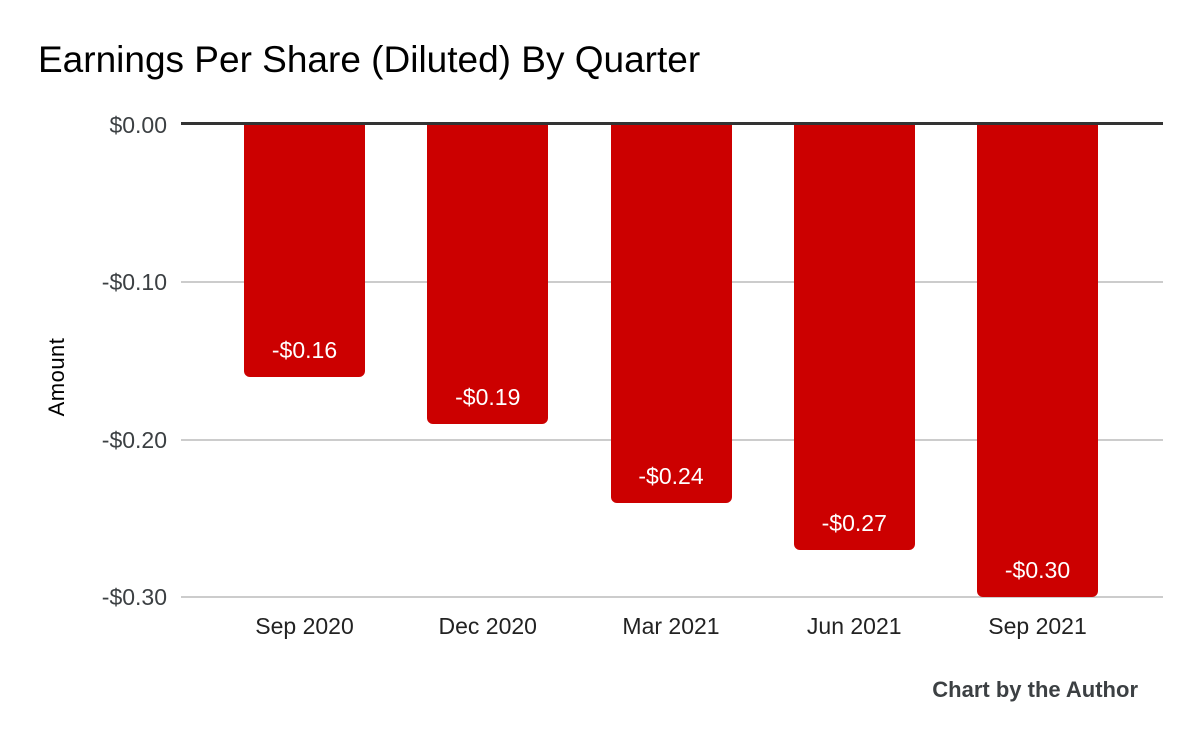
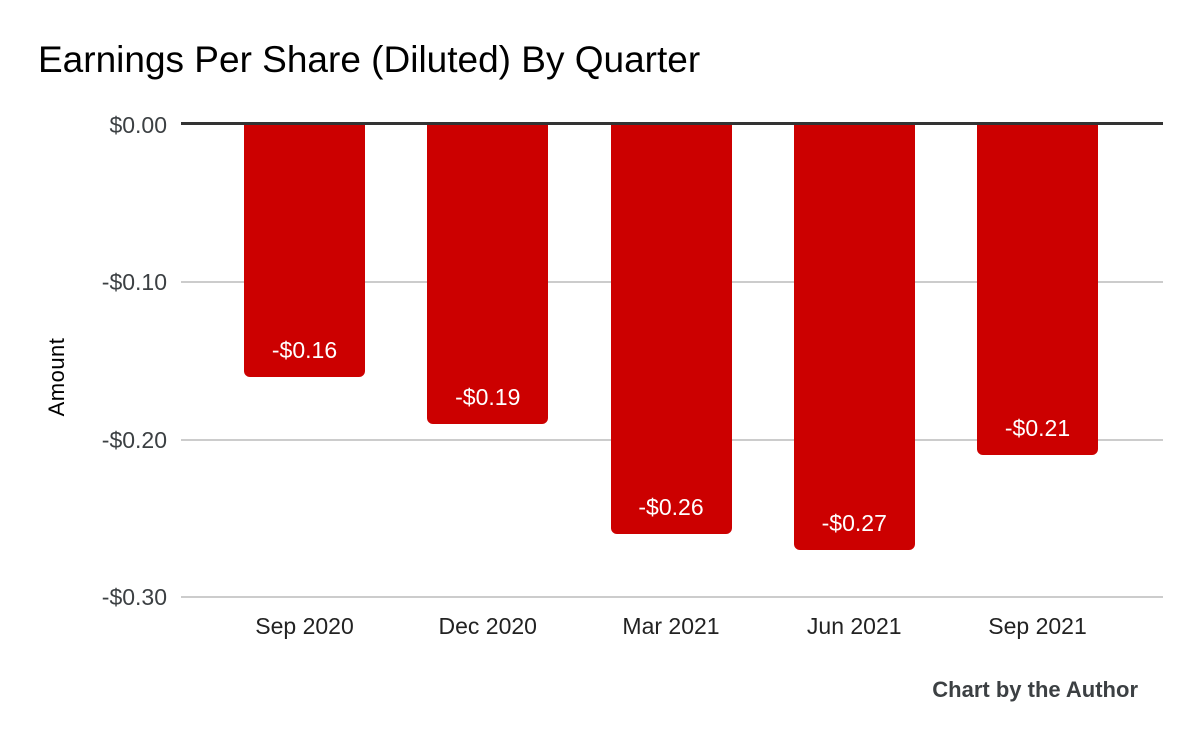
Mar 2021: -$0.24 -> -$0.26
Sep 2021: -$0.30 -> -$0.21
